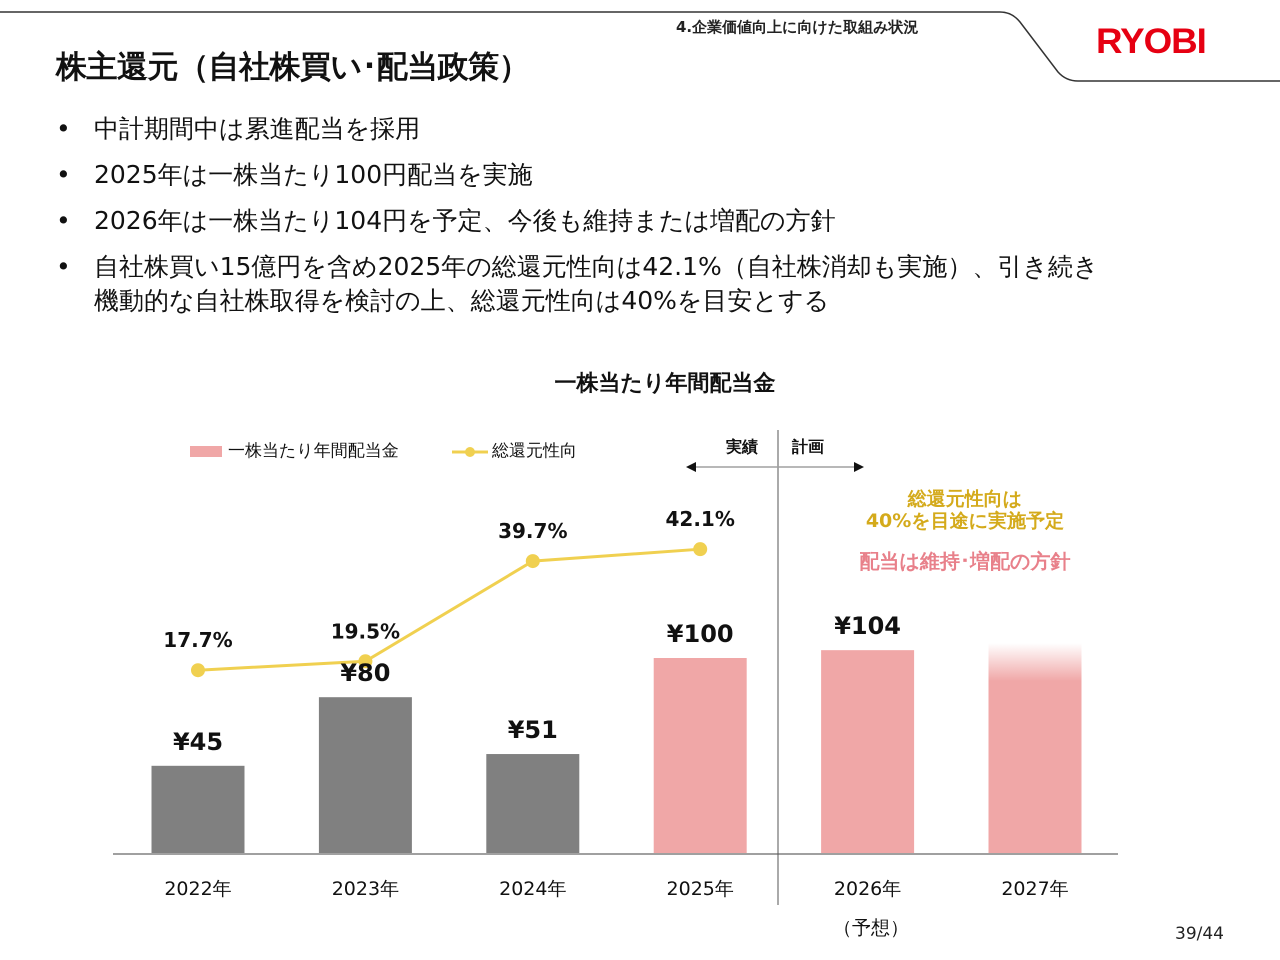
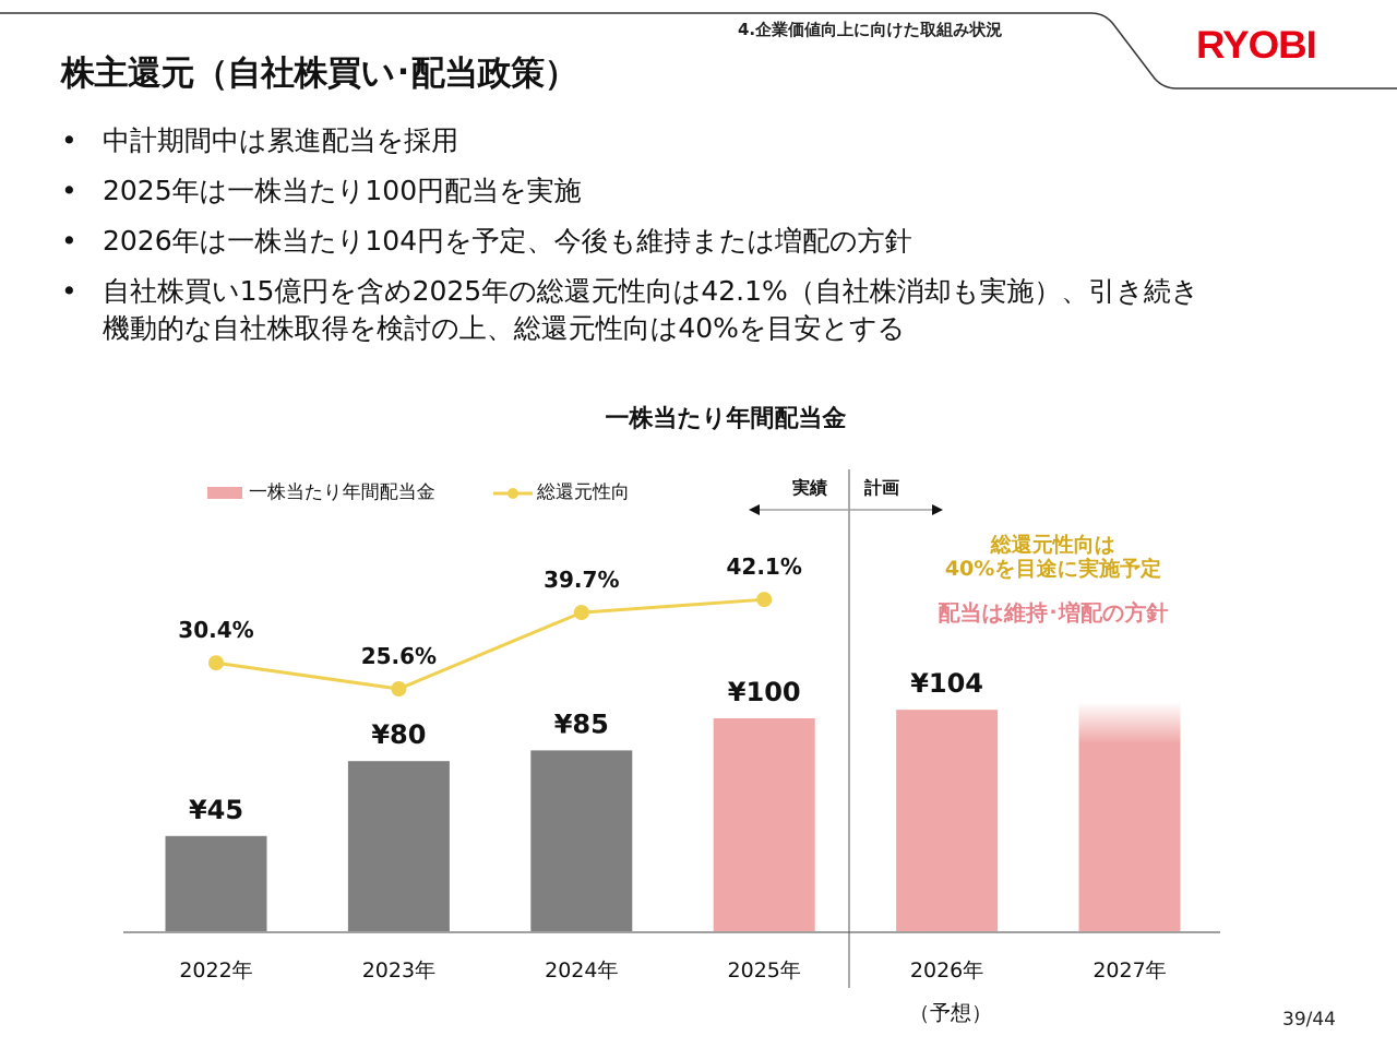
総還元性向/2022年: 17.7% -> 30.4%
総還元性向/2023年: 19.5% -> 25.6%
一株当たり年間配当金/2024年: ¥51 -> ¥85
